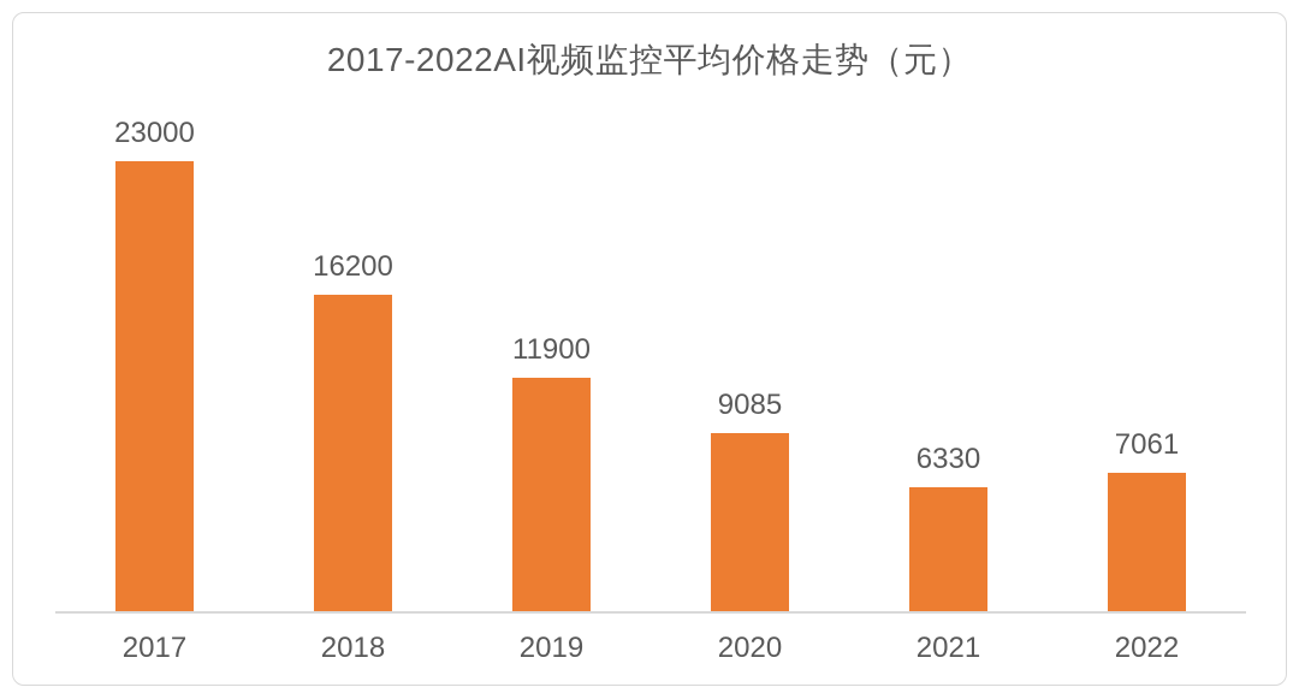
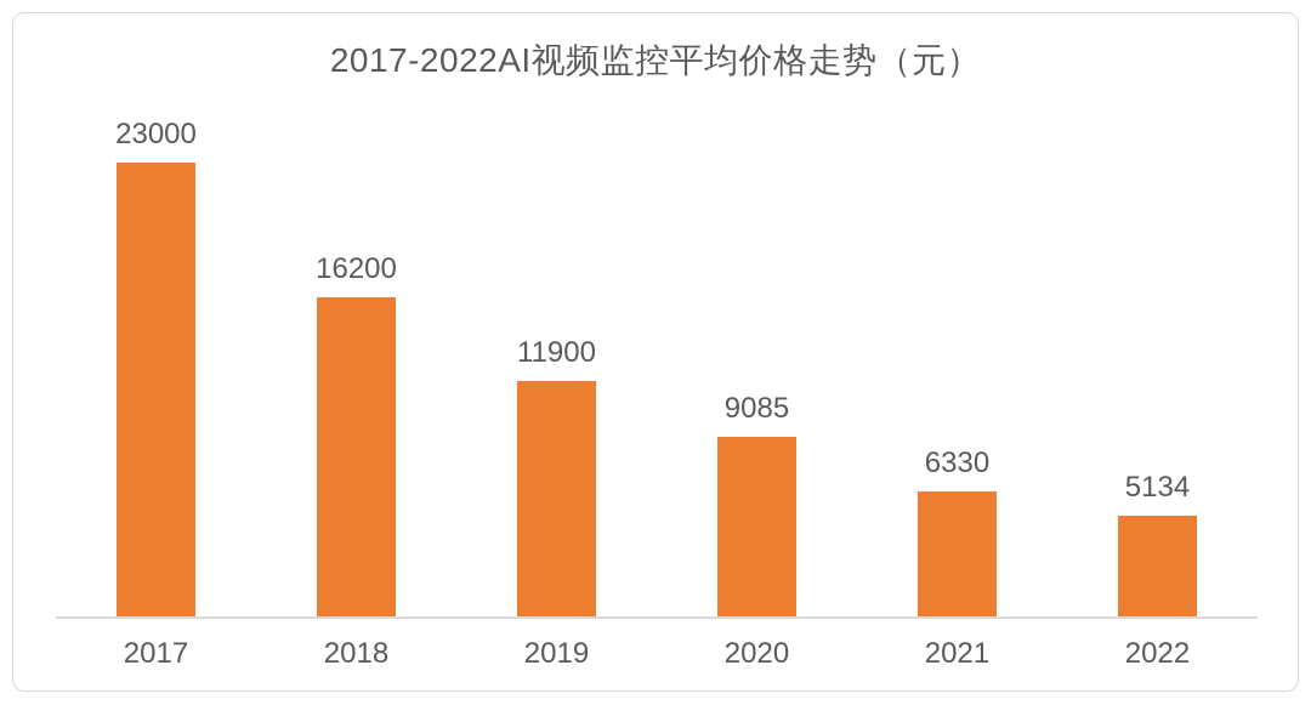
2022: 7061 -> 5134
